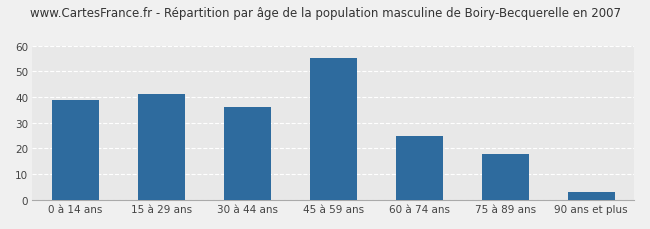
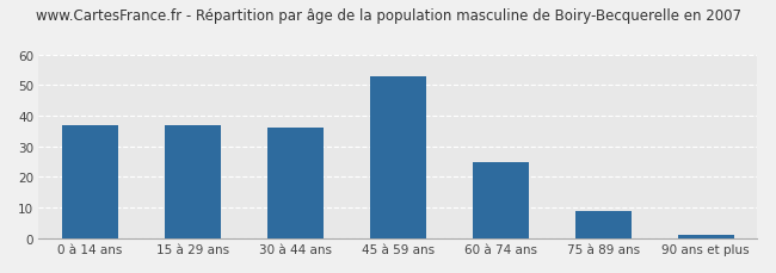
0 à 14 ans: 39 -> 37
15 à 29 ans: 41 -> 37
45 à 59 ans: 55 -> 53
75 à 89 ans: 18 -> 9
90 ans et plus: 3 -> 1
